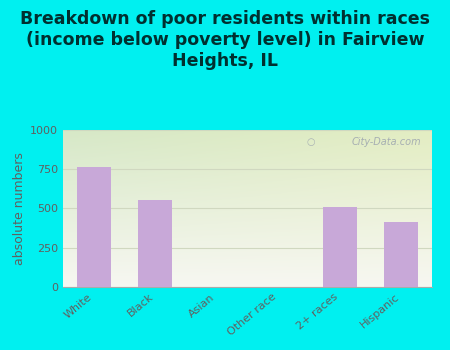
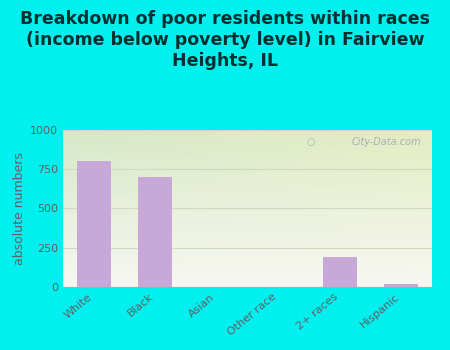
White: 760 -> 800
Black: 550 -> 700
2+ races: 510 -> 190
Hispanic: 410 -> 20
